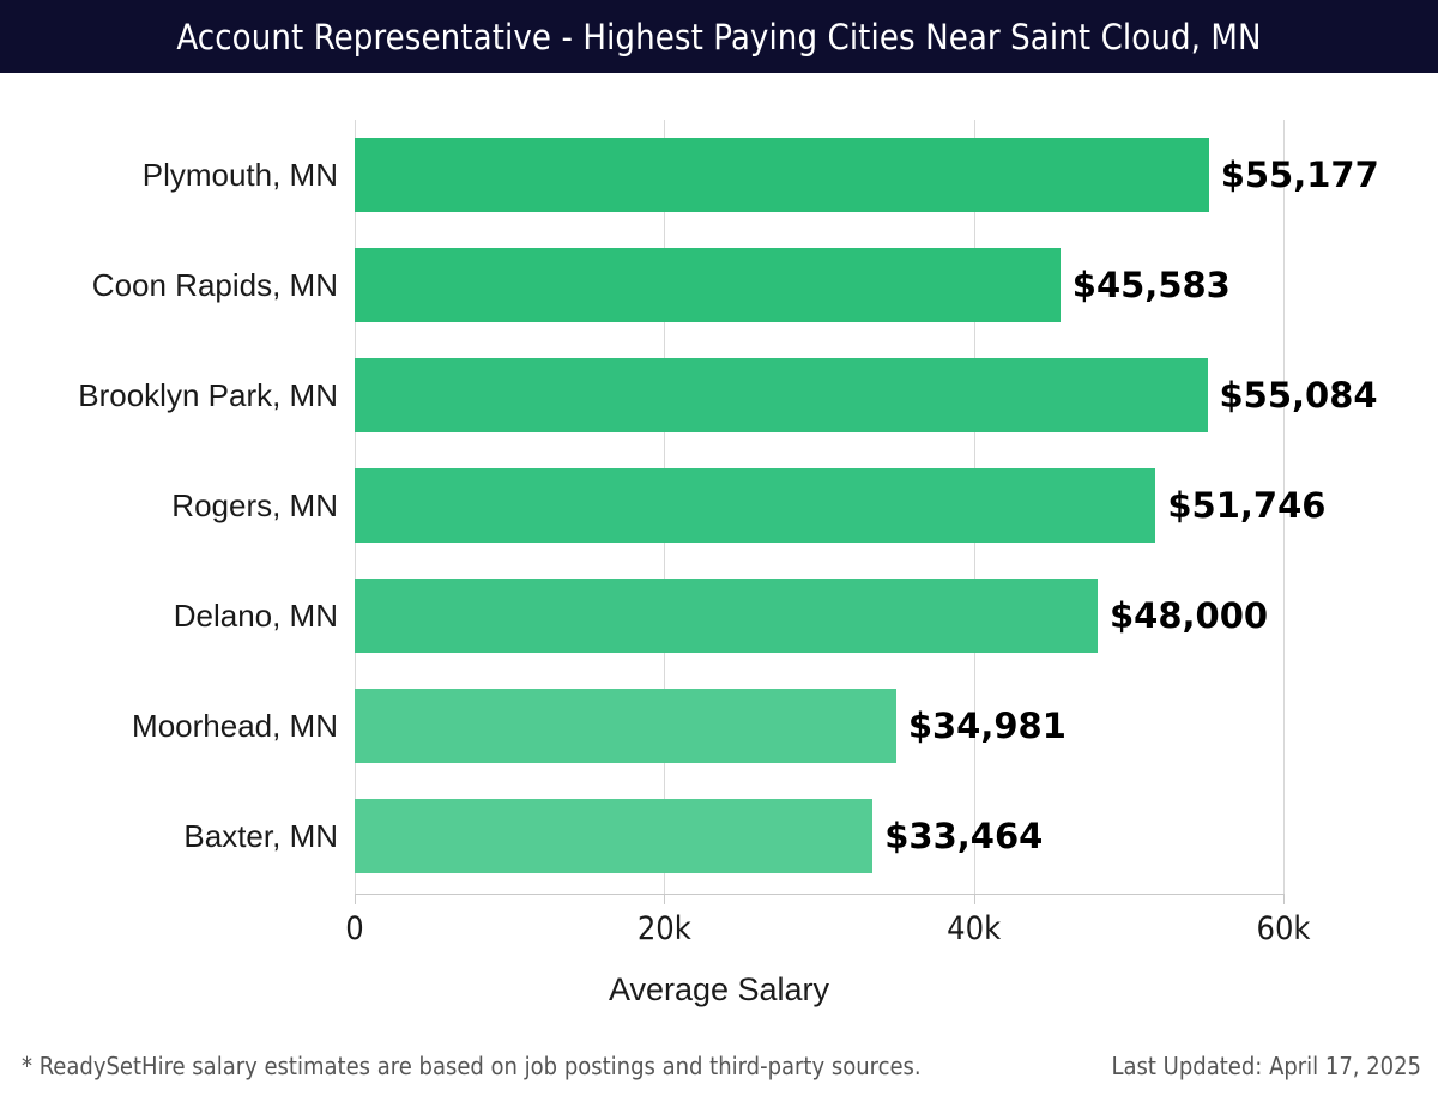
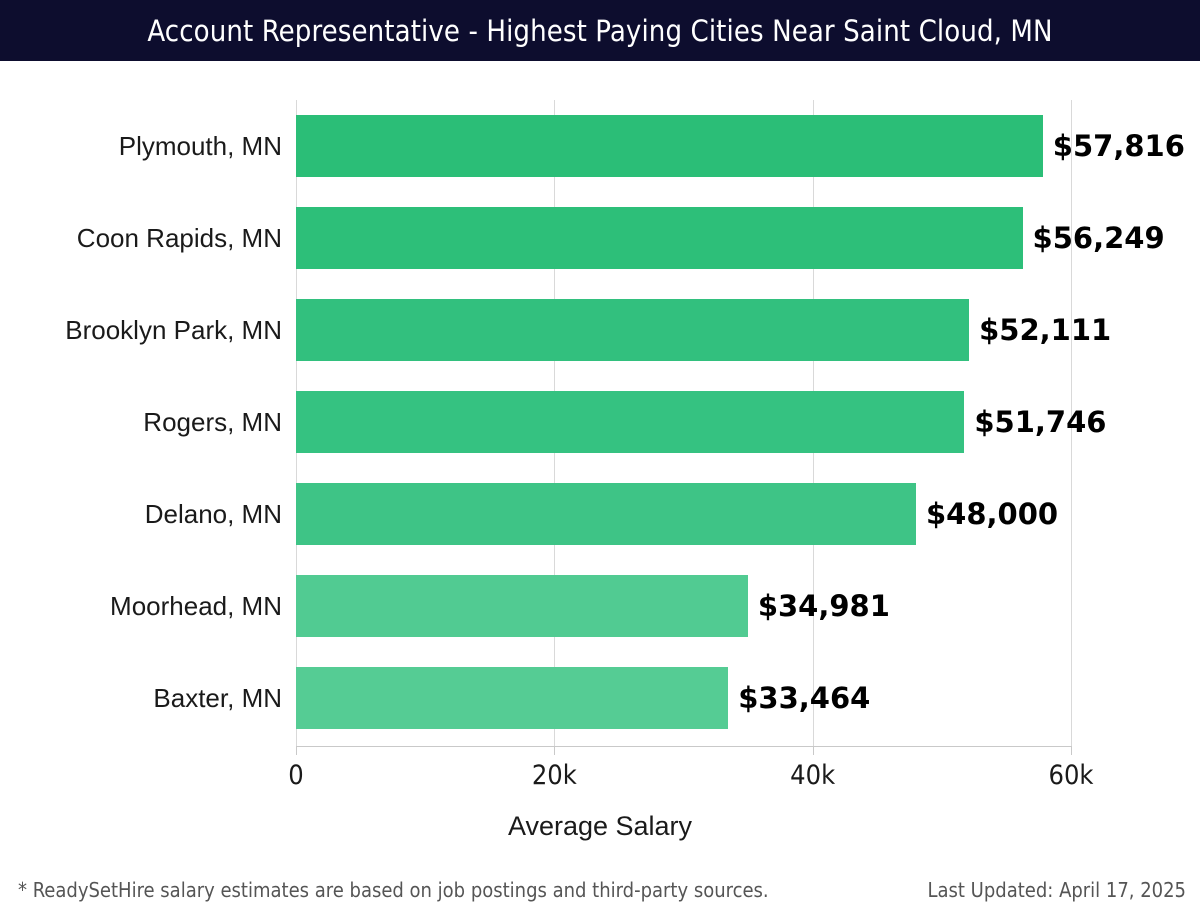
Plymouth, MN: $55,177 -> $57,816
Coon Rapids, MN: $45,583 -> $56,249
Brooklyn Park, MN: $55,084 -> $52,111
